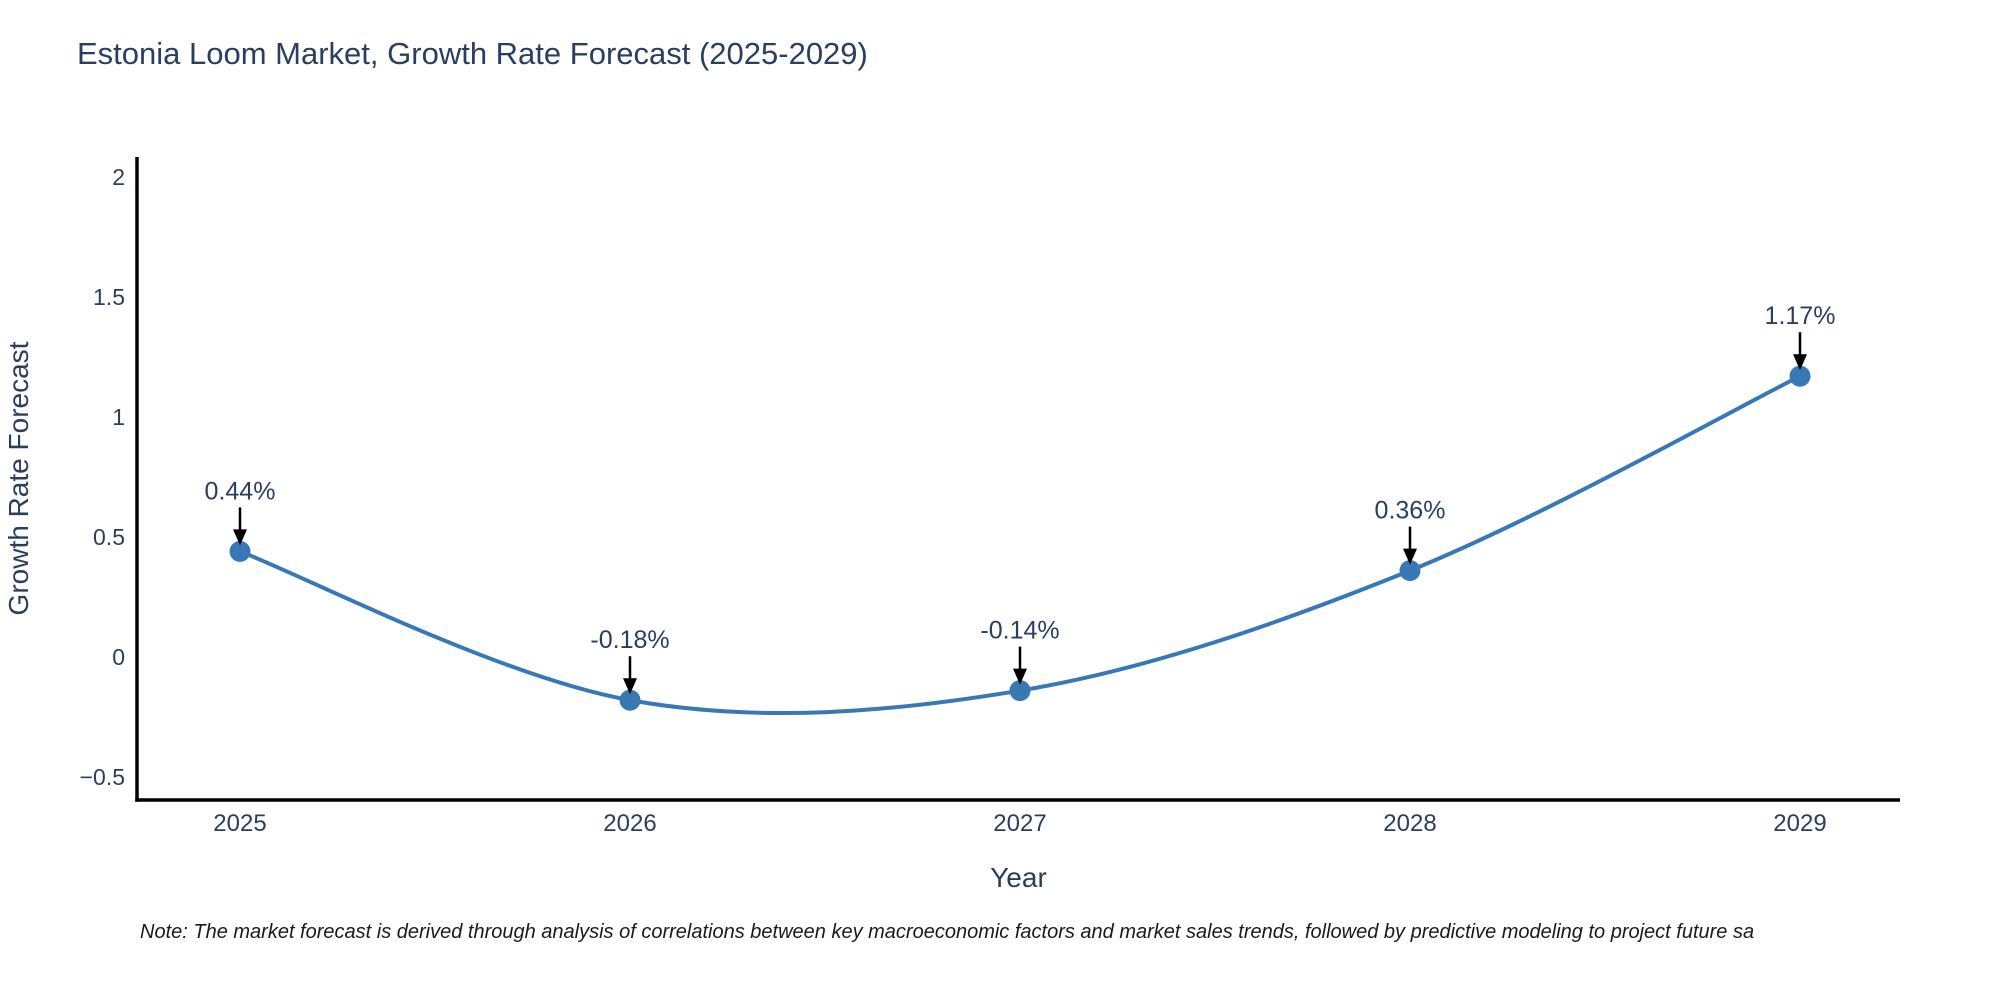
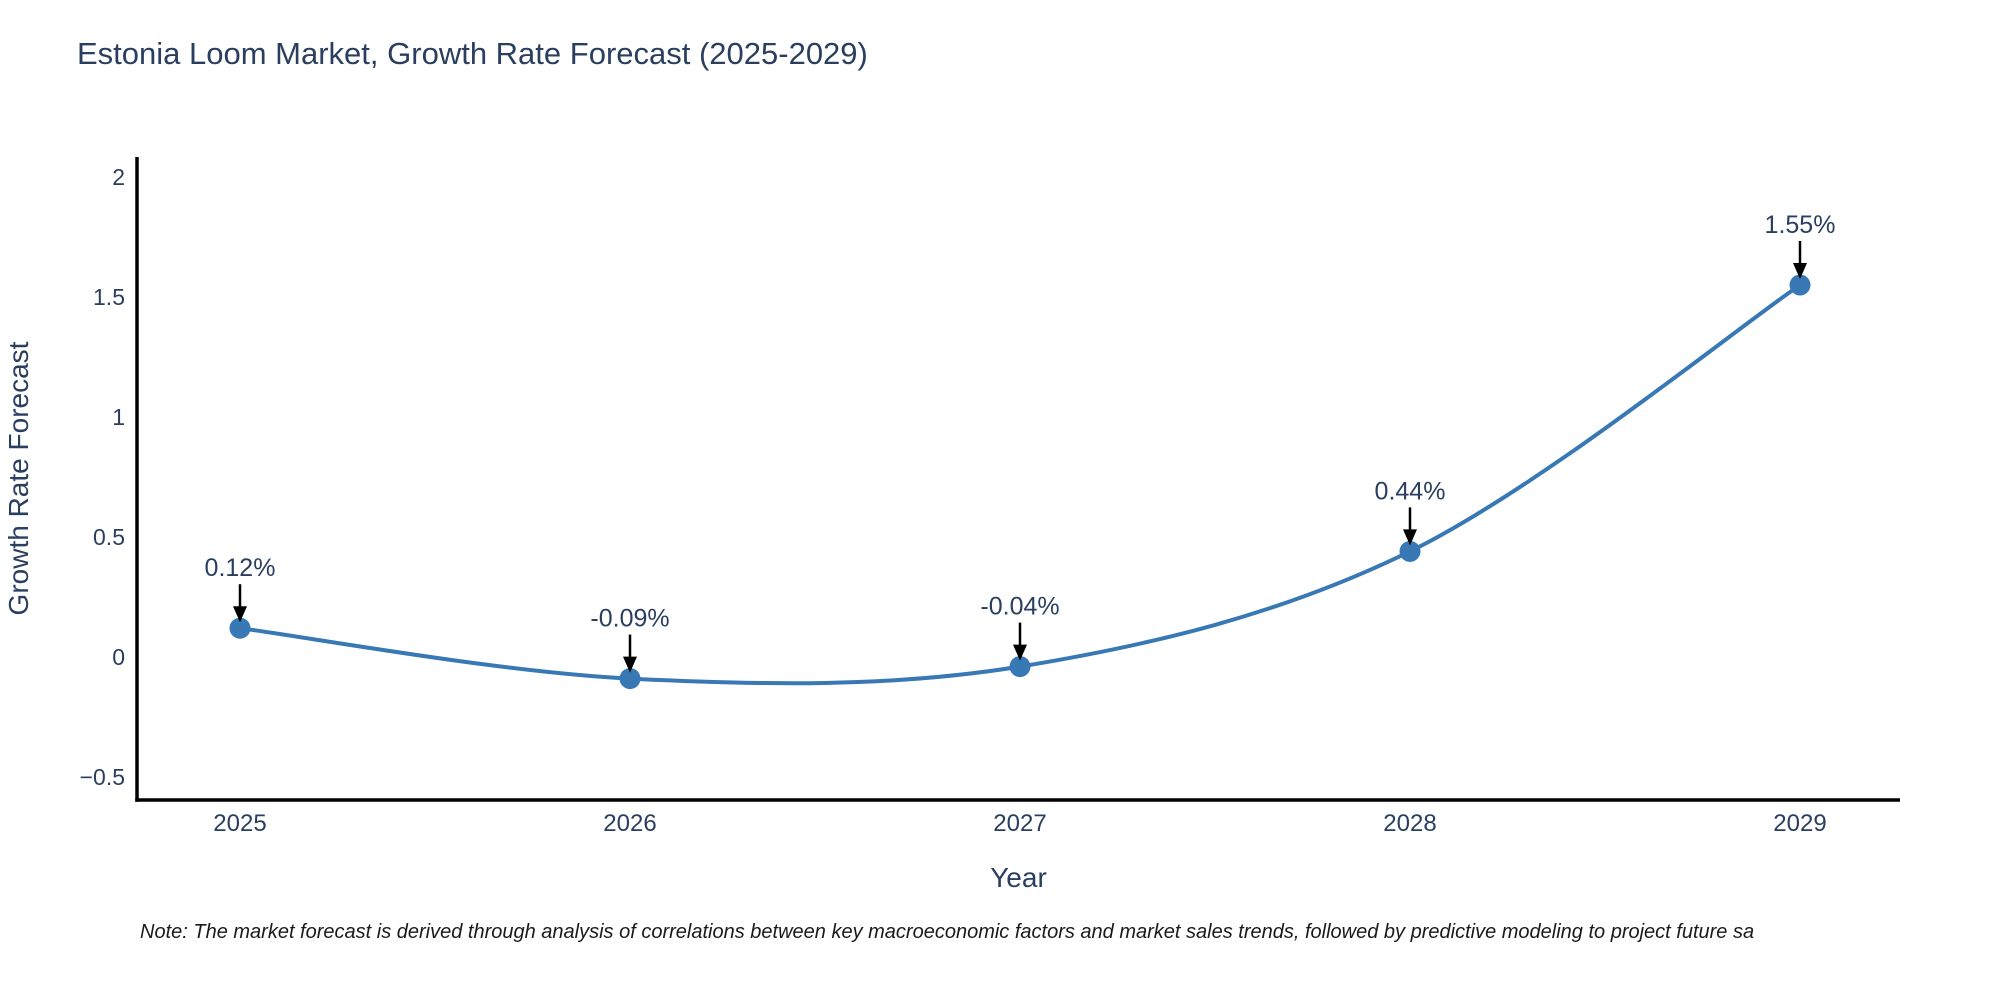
2025: 0.44% -> 0.12%
2026: -0.18% -> -0.09%
2027: -0.14% -> -0.04%
2028: 0.36% -> 0.44%
2029: 1.17% -> 1.55%
